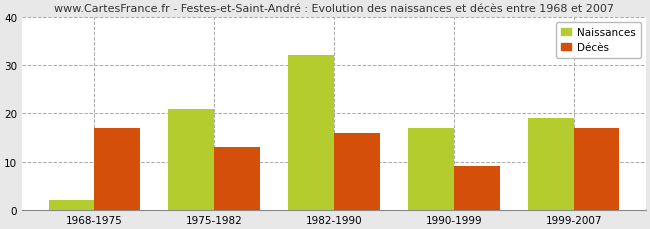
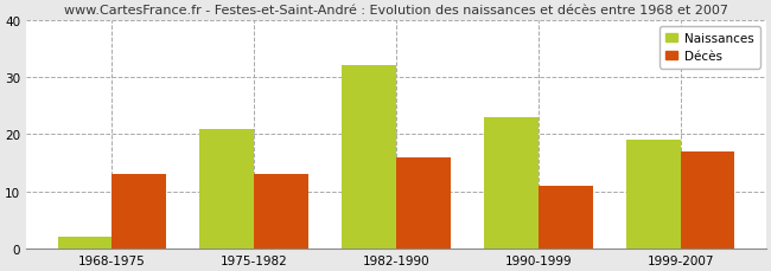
Décès/1968-1975: 17 -> 13
Naissances/1990-1999: 17 -> 23
Décès/1990-1999: 9 -> 11
